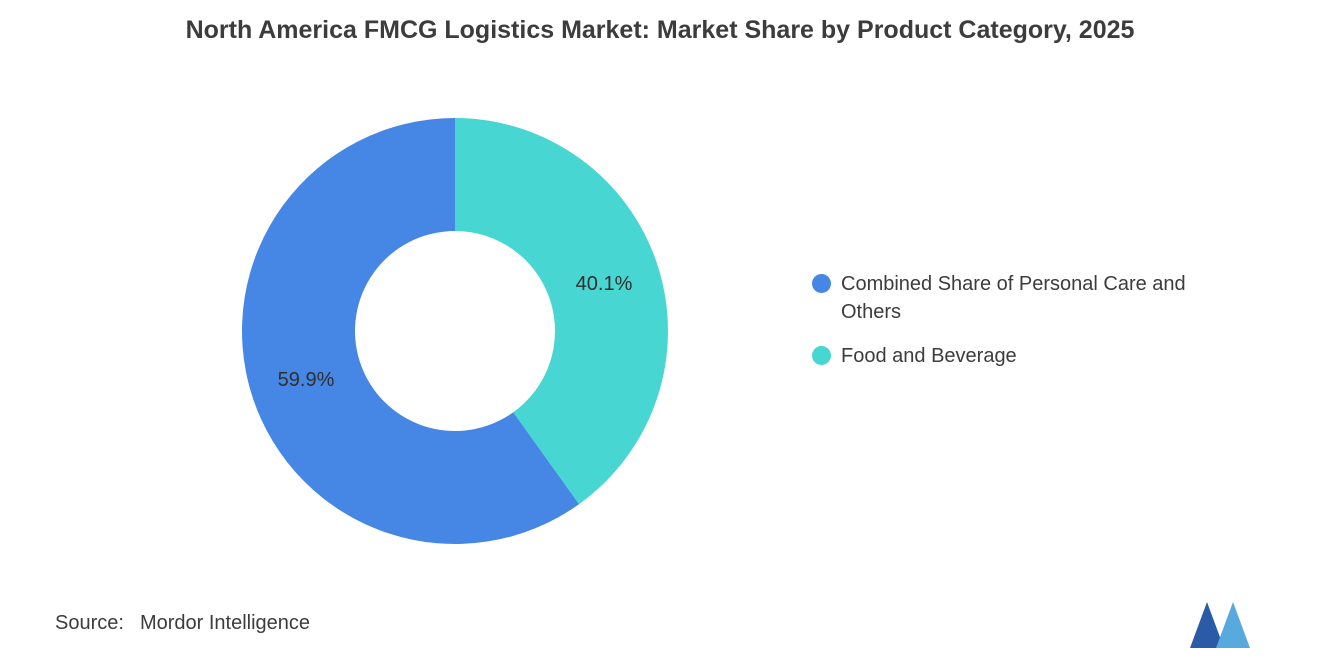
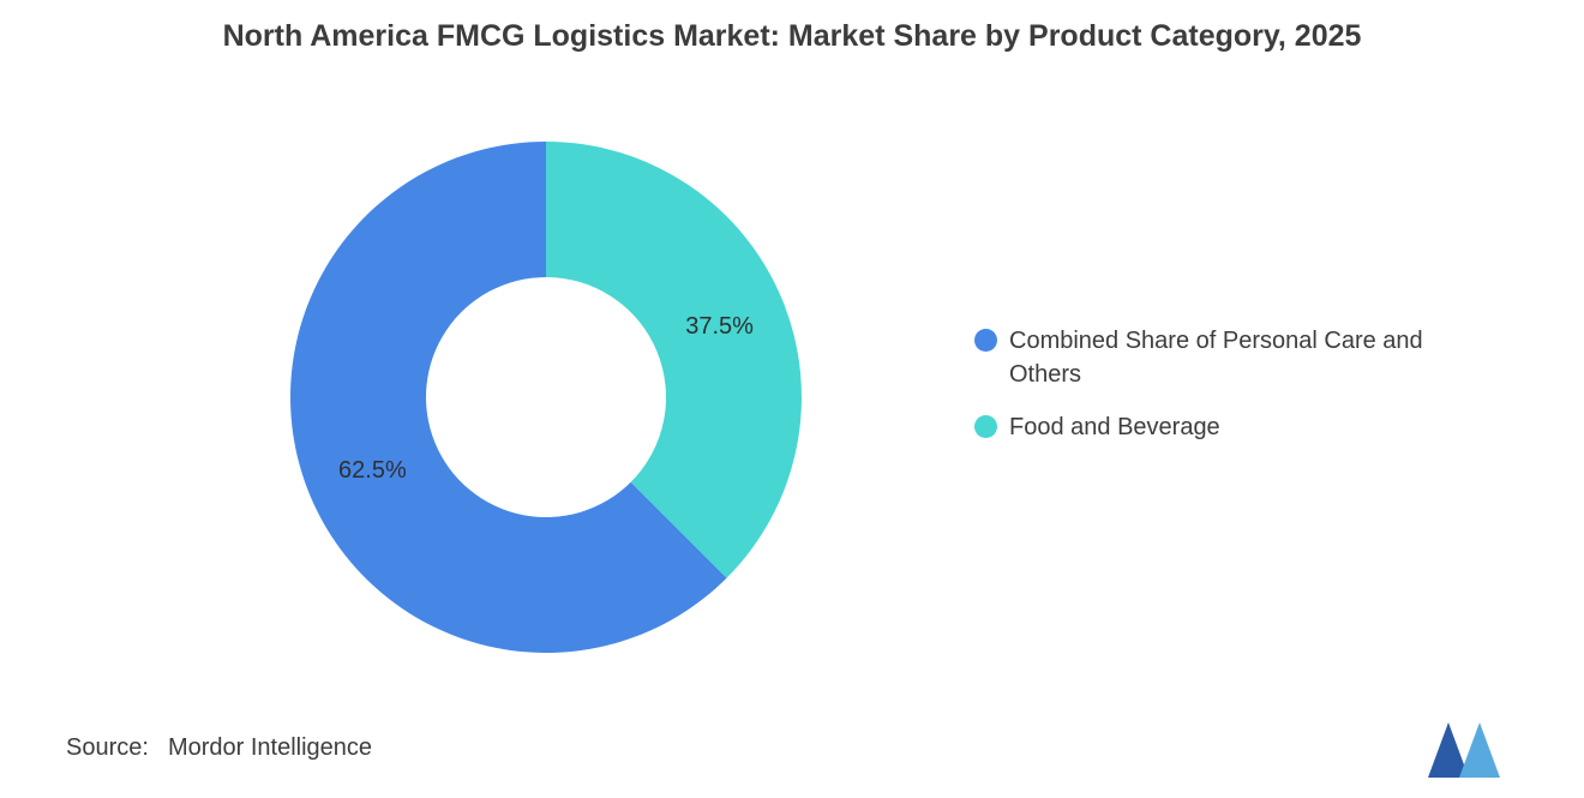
Combined Share of Personal Care and Others: 59.9% -> 62.5%
Food and Beverage: 40.1% -> 37.5%
